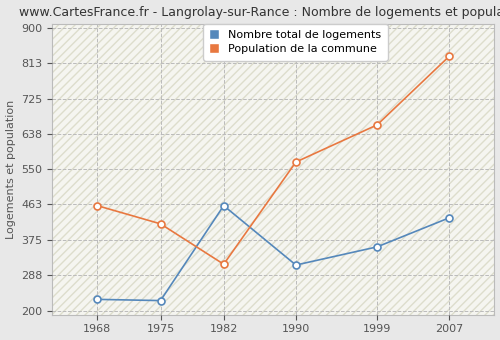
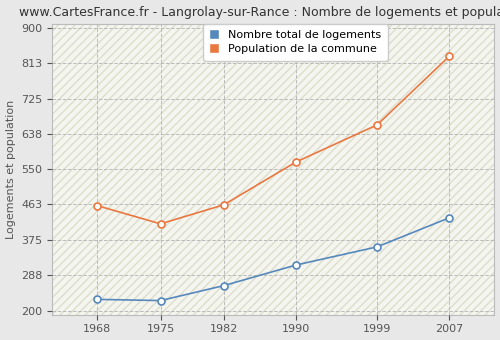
Nombre total de logements/1982: 460 -> 262
Population de la commune/1982: 315 -> 462
